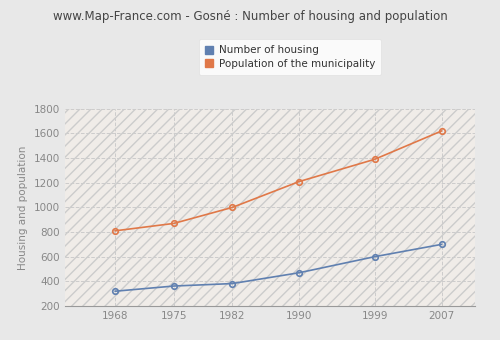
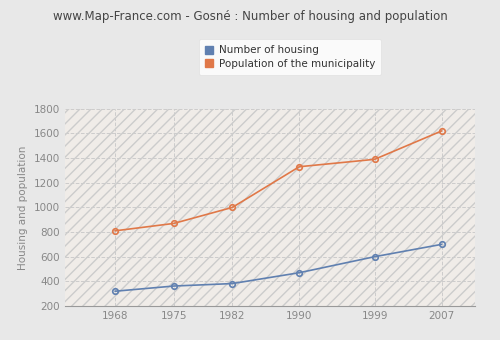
Population of the municipality/1990: 1210 -> 1330
